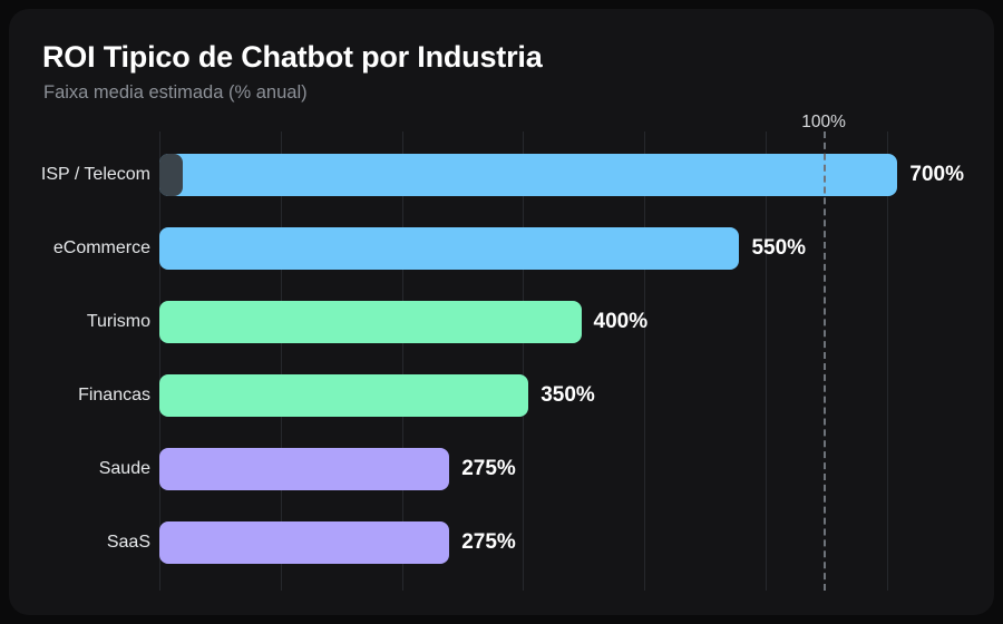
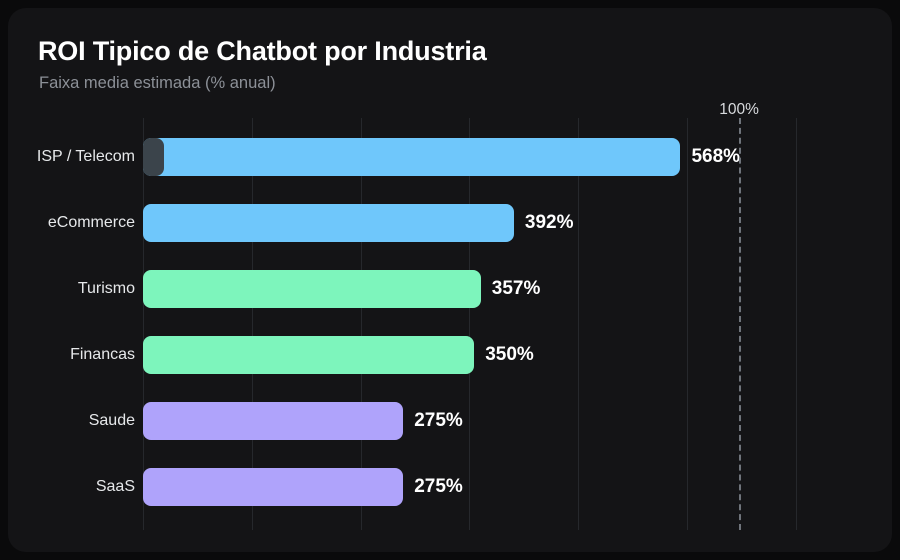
ISP / Telecom: 700% -> 568%
eCommerce: 550% -> 392%
Turismo: 400% -> 357%
